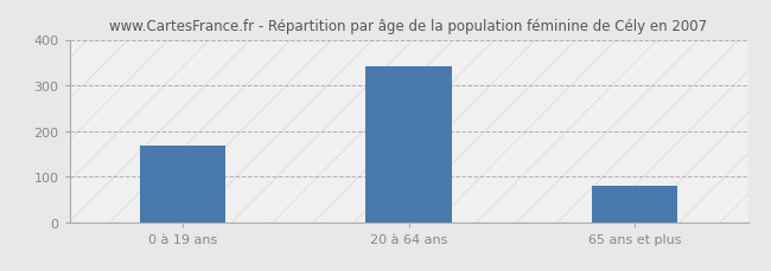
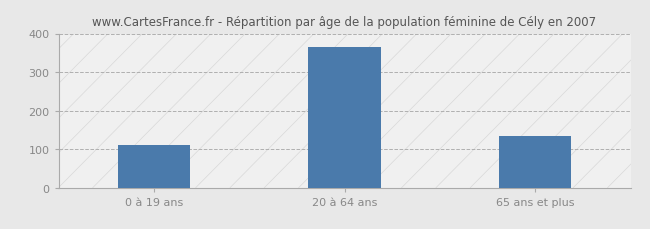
0 à 19 ans: 168 -> 110
20 à 64 ans: 341 -> 365
65 ans et plus: 80 -> 135
